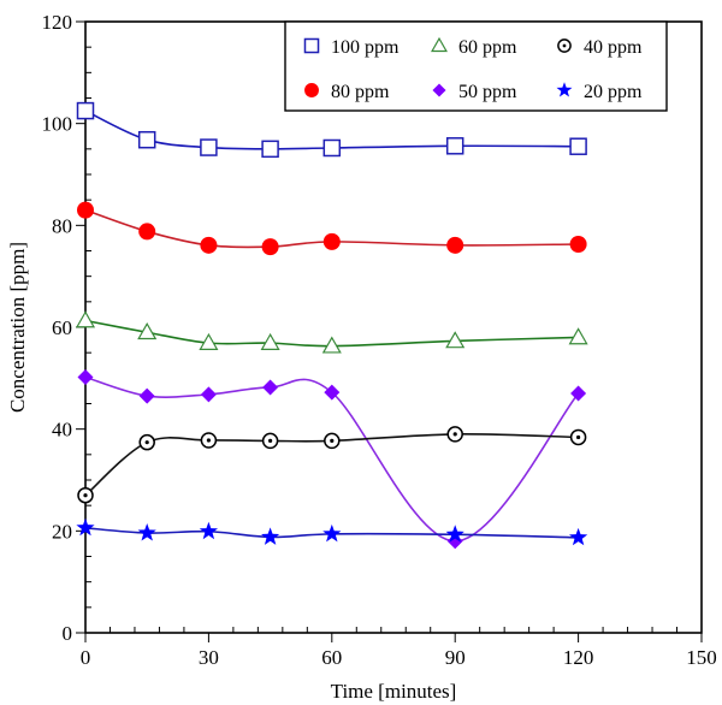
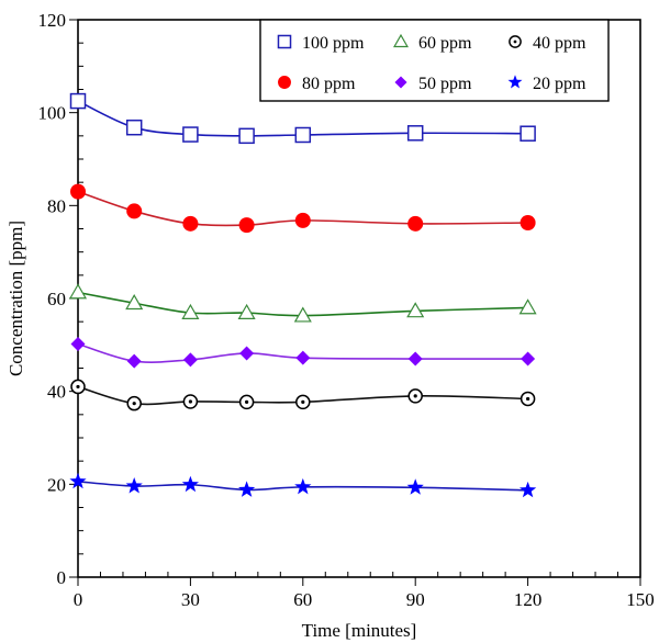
40 ppm/0: 27 -> 41
50 ppm/90: 18 -> 47
